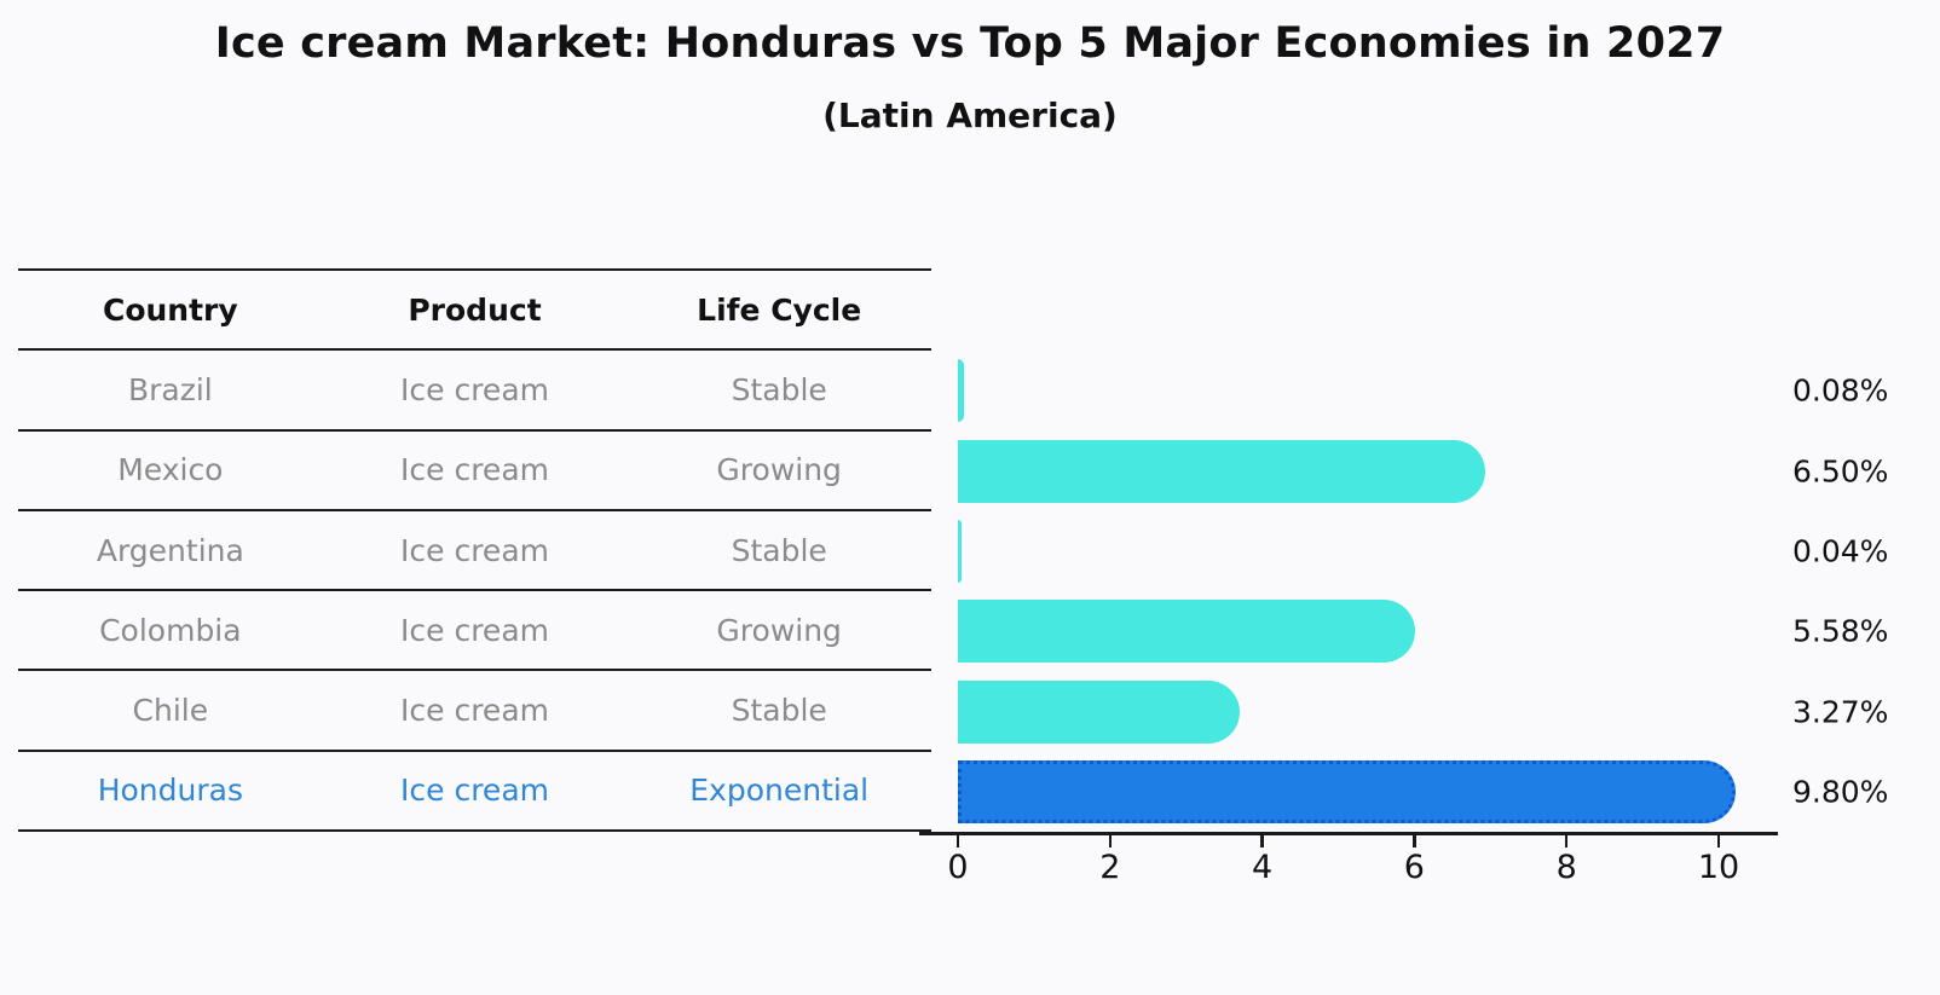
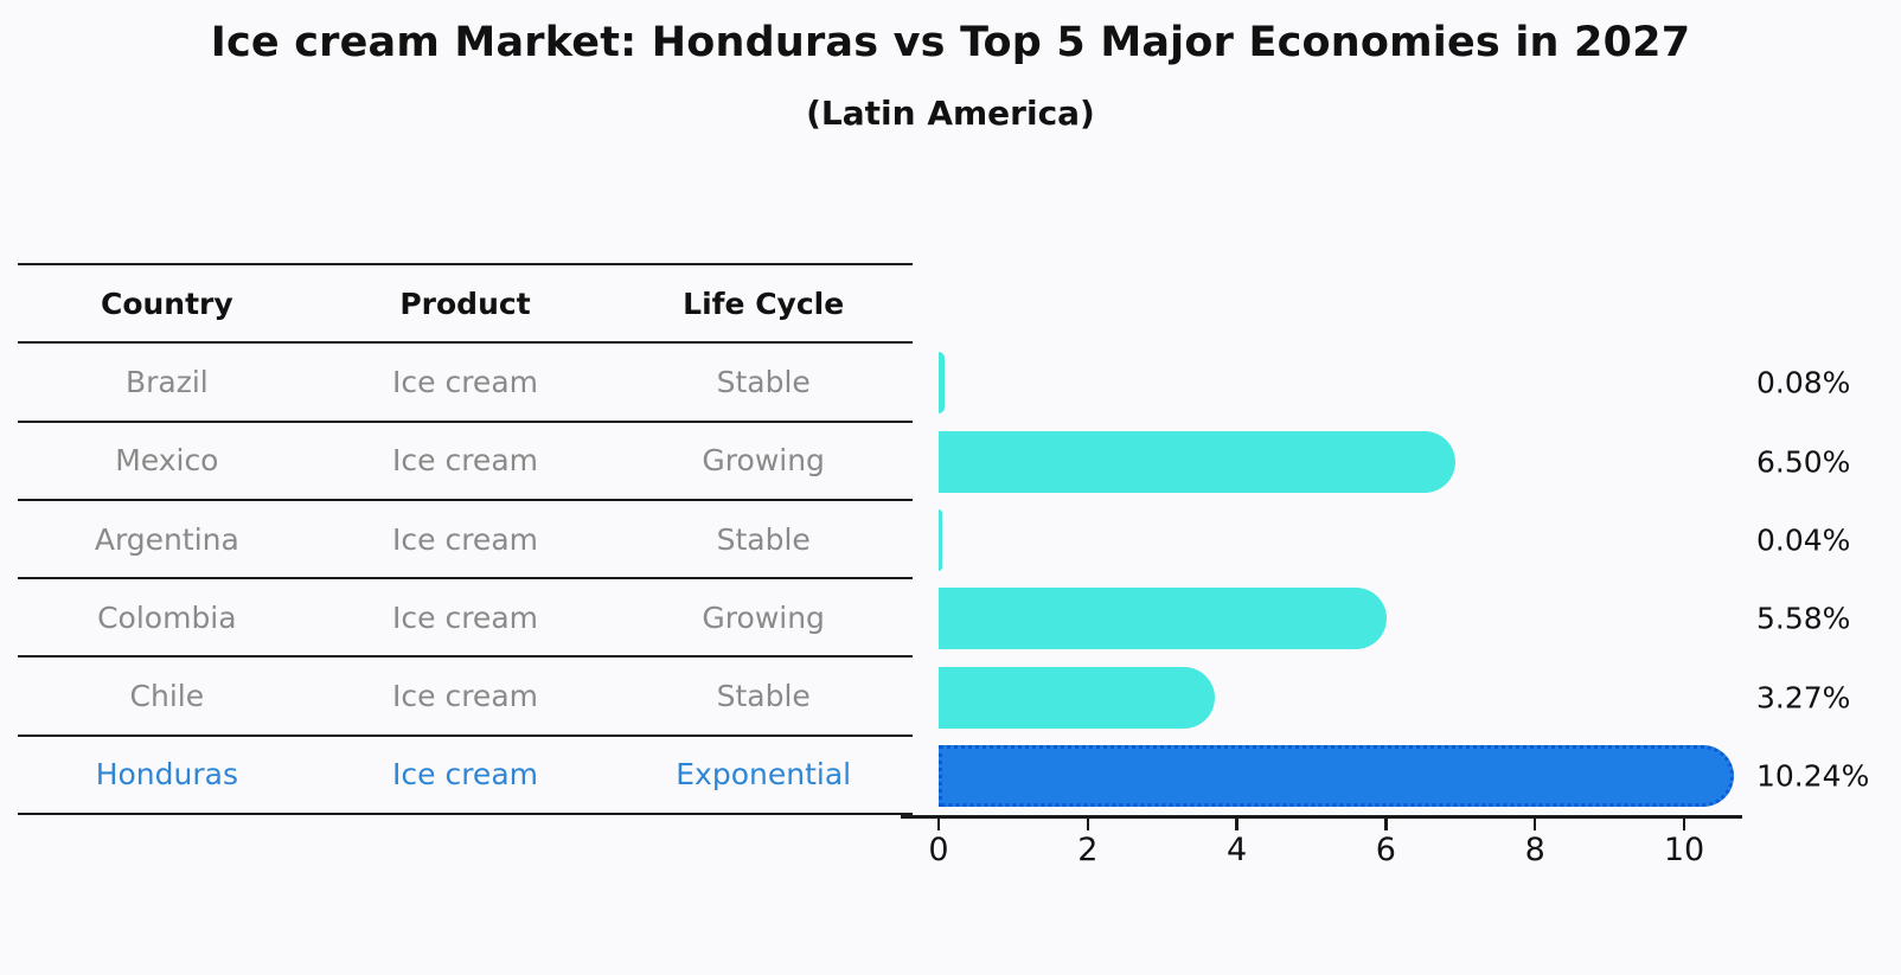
Honduras: 9.80% -> 10.24%
